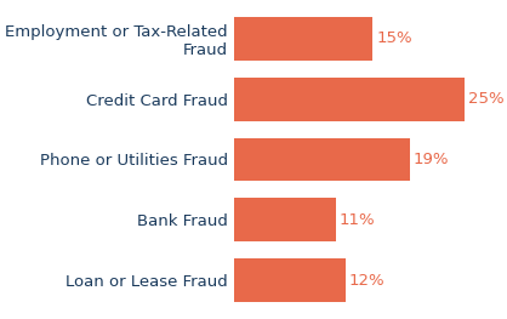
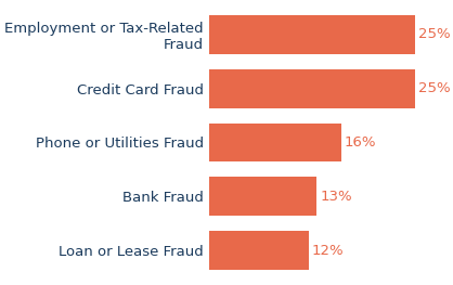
Employment or Tax-Related Fraud: 15% -> 25%
Phone or Utilities Fraud: 19% -> 16%
Bank Fraud: 11% -> 13%
